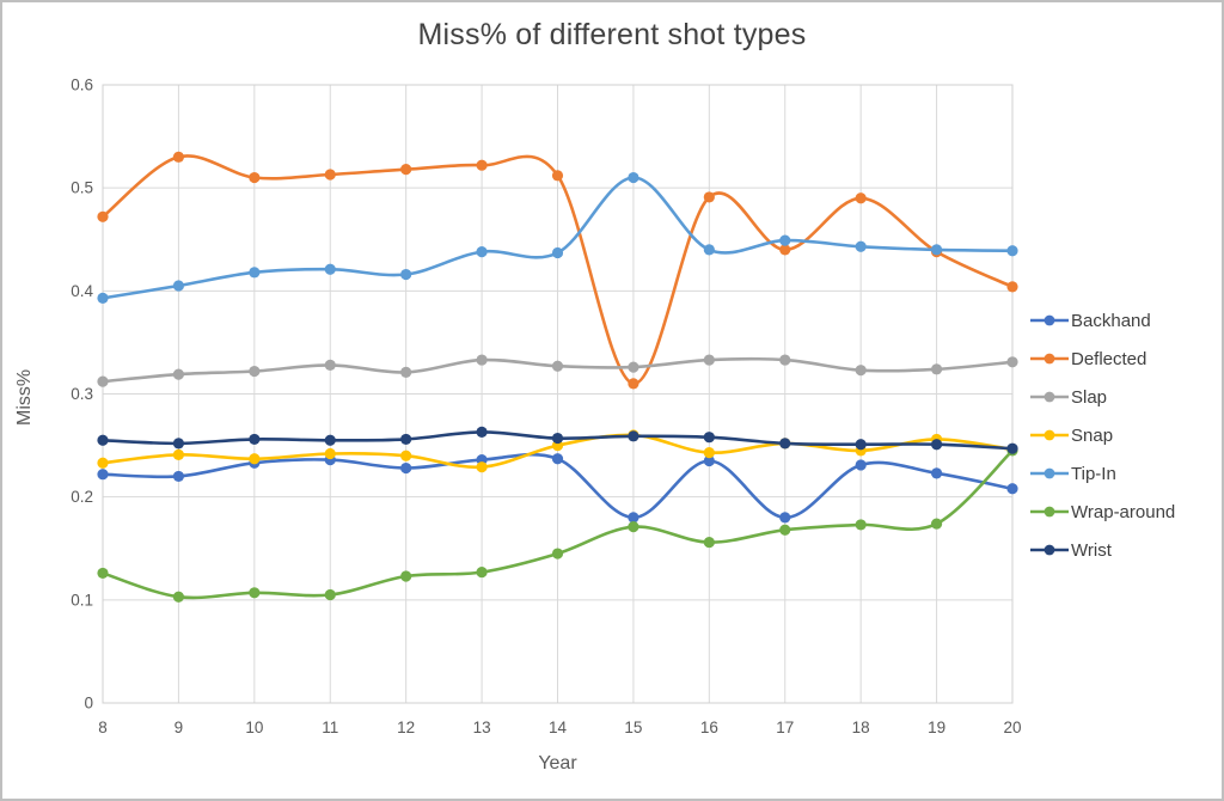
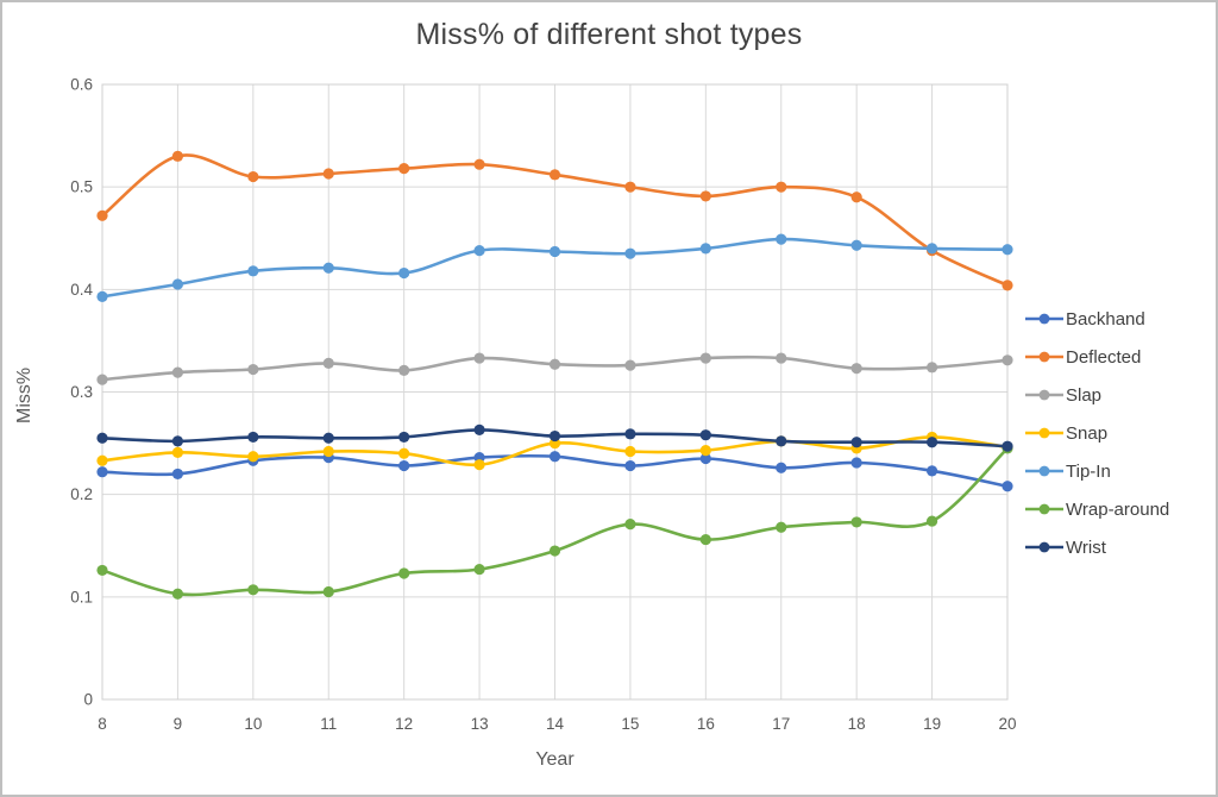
Backhand/15: 0.18 -> 0.23
Deflected/15: 0.31 -> 0.50
Snap/15: 0.26 -> 0.24
Tip-In/15: 0.51 -> 0.43
Backhand/17: 0.18 -> 0.23
Deflected/17: 0.44 -> 0.50
